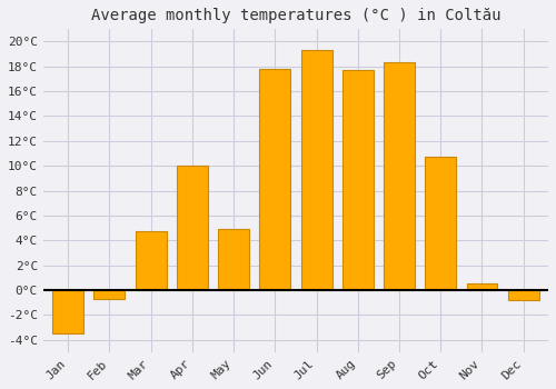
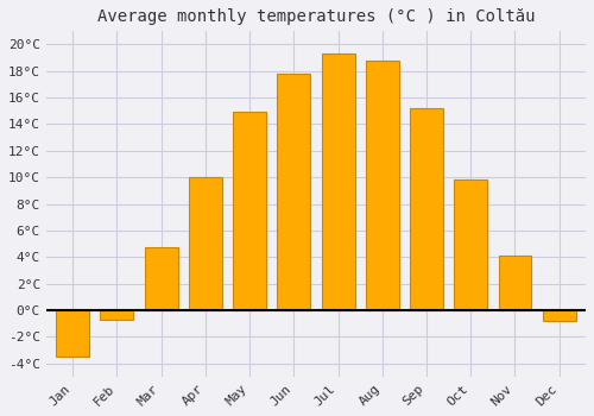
May: 4.9°C -> 14.9°C
Aug: 17.7°C -> 18.8°C
Sep: 18.3°C -> 15.2°C
Oct: 10.7°C -> 9.8°C
Nov: 0.5°C -> 4.1°C
